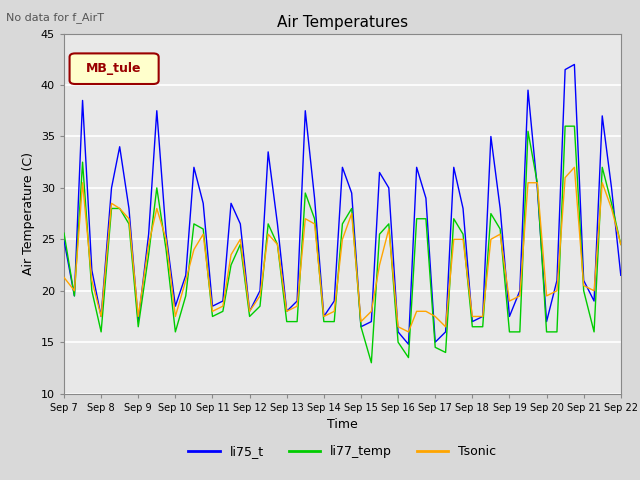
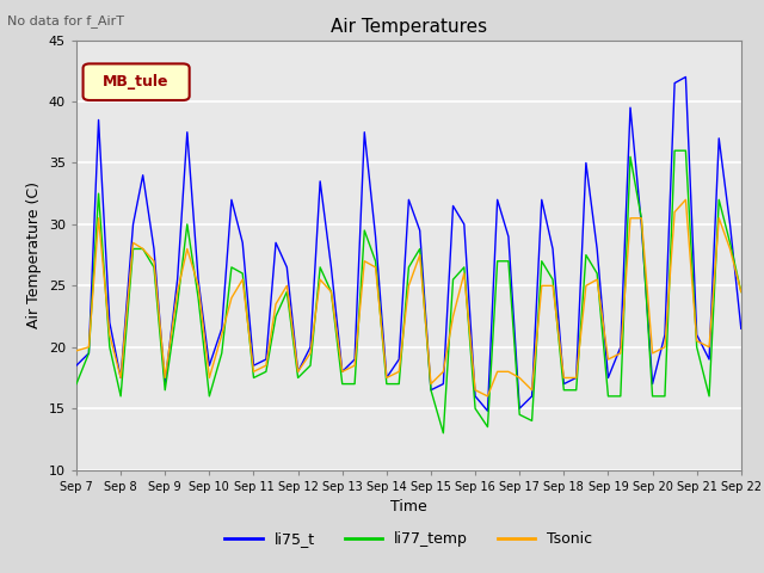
li75_t/Sep 7: 24.9 -> 18.5
li77_temp/Sep 7: 25.6 -> 17.0
Tsonic/Sep 7: 21.3 -> 19.7
